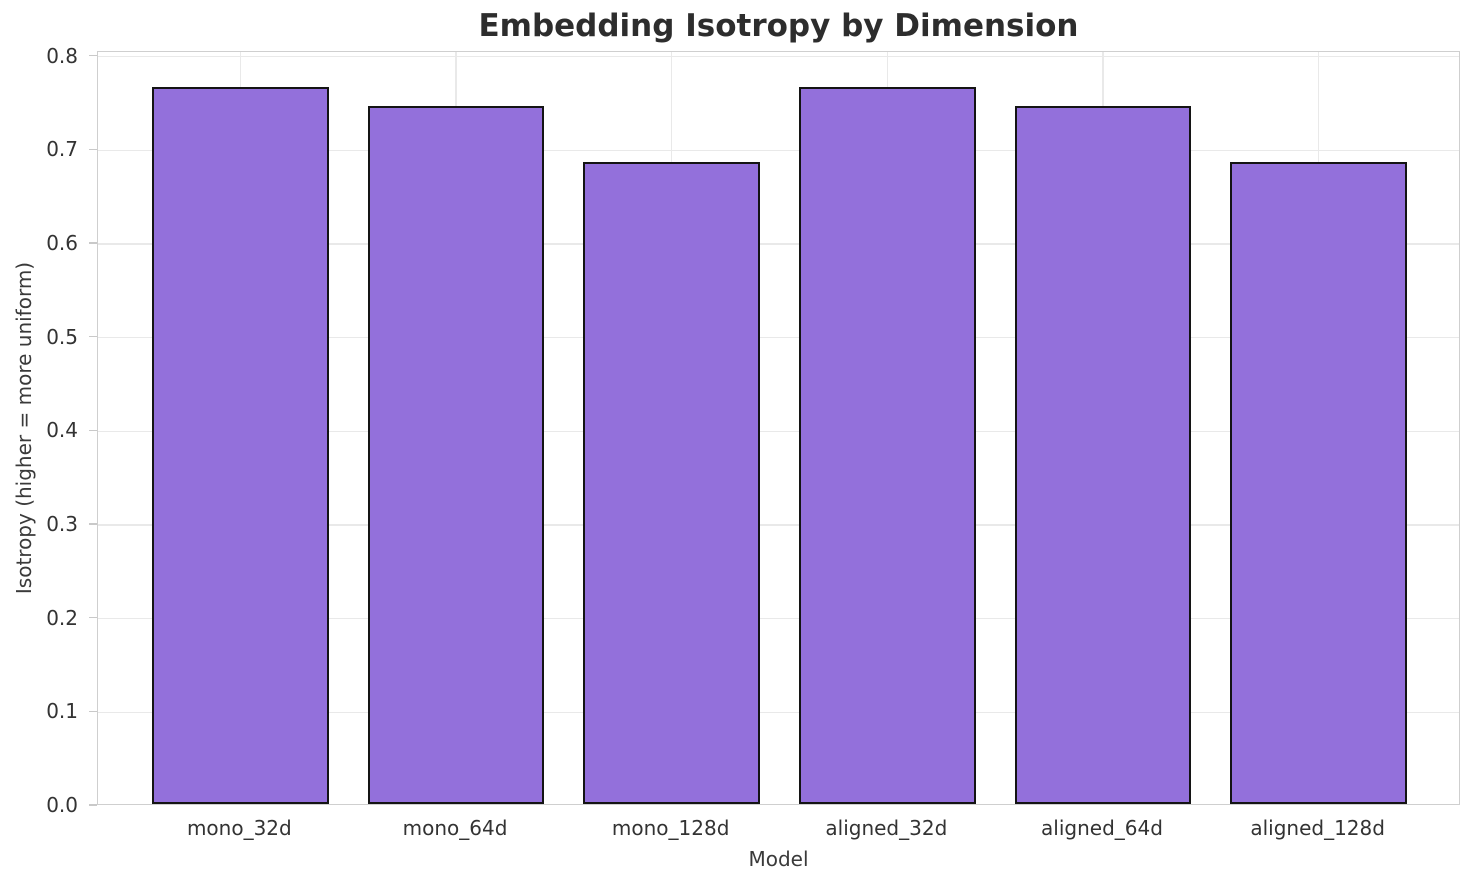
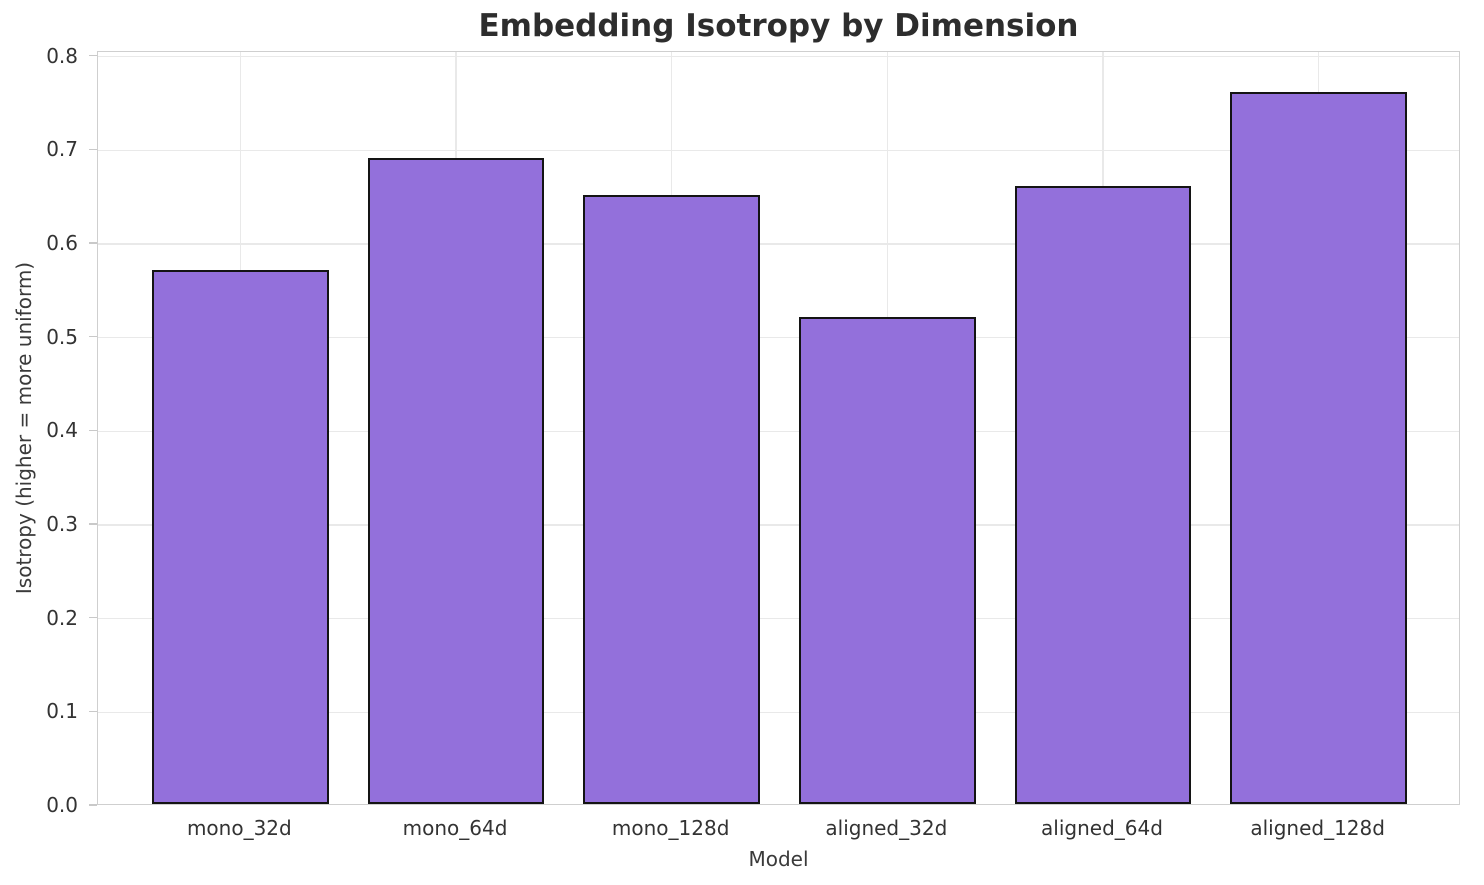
mono_32d: 0.77 -> 0.57
mono_64d: 0.74 -> 0.69
mono_128d: 0.69 -> 0.65
aligned_32d: 0.77 -> 0.52
aligned_64d: 0.74 -> 0.66
aligned_128d: 0.69 -> 0.76
